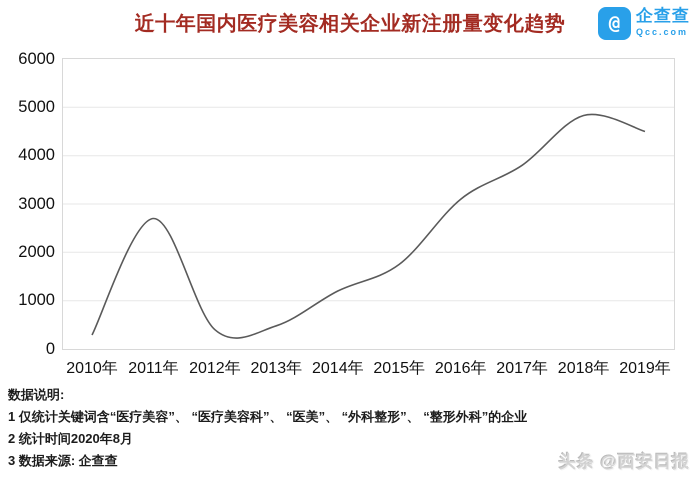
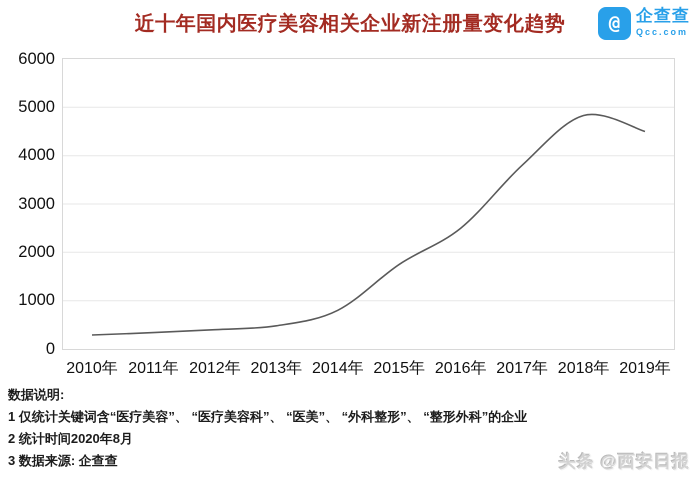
2011年: 2700 -> 300
2014年: 1200 -> 800
2016年: 3100 -> 2500
